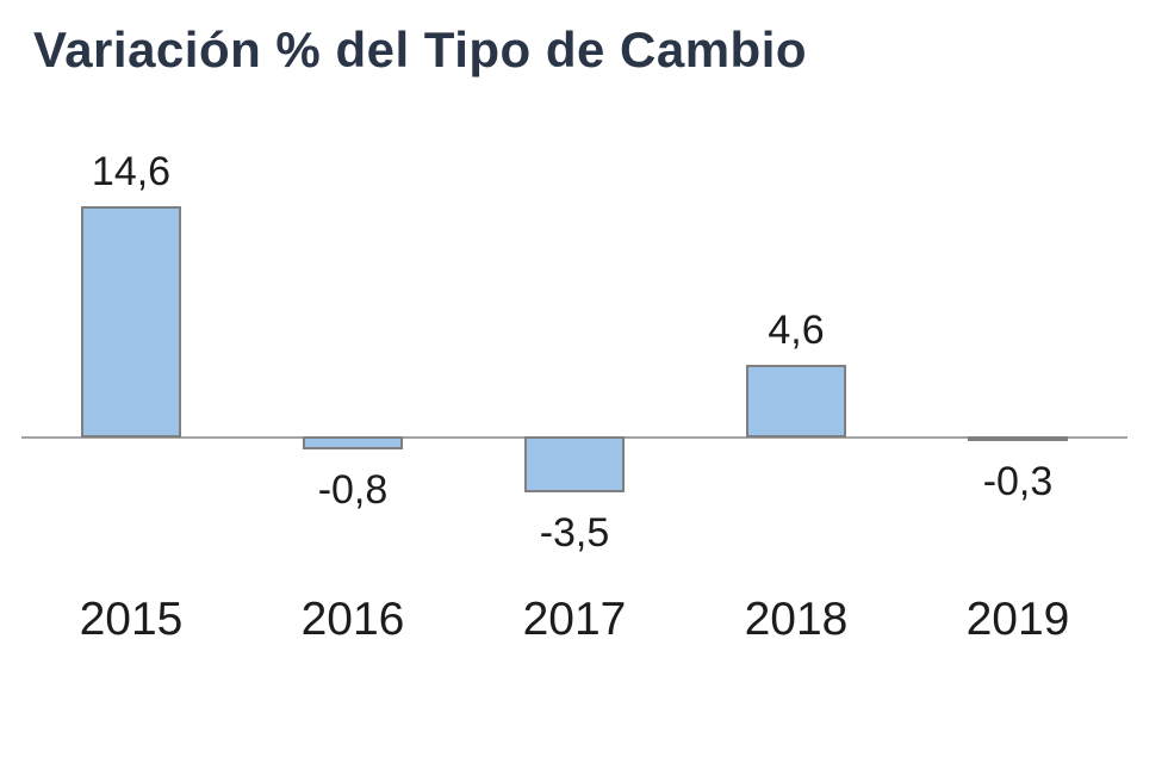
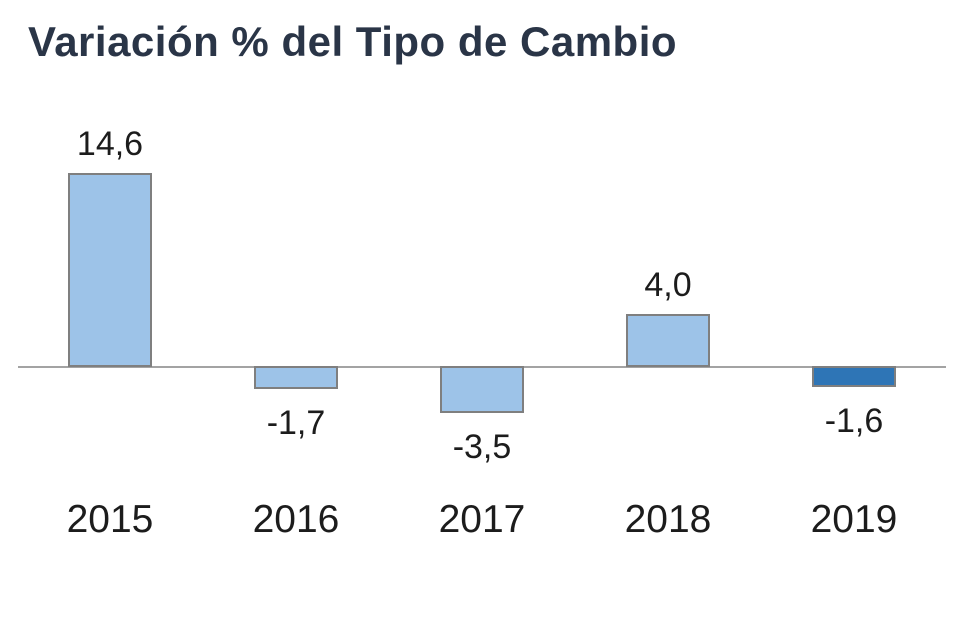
2016: -0,8 -> -1,7
2018: 4,6 -> 4,0
2019: -0,3 -> -1,6
